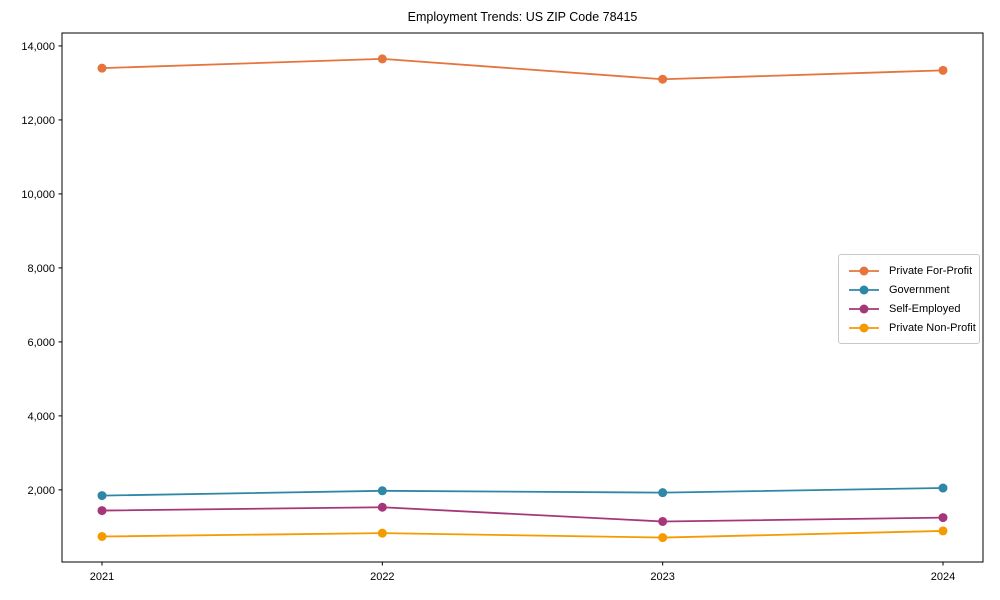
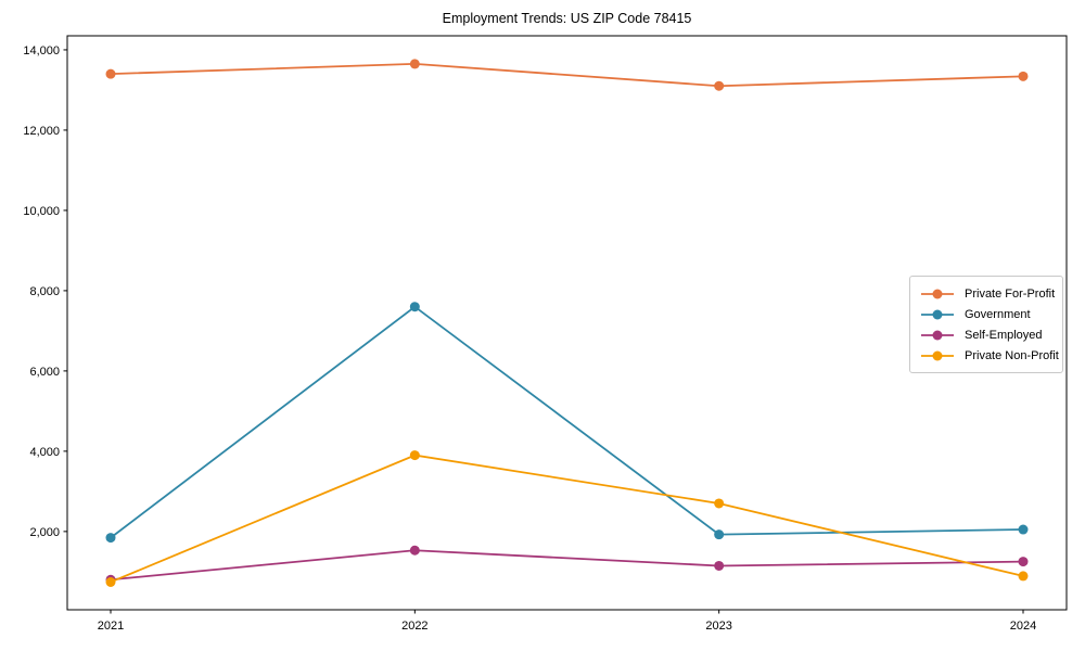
Self-Employed/2021: 1400 -> 800
Government/2022: 2000 -> 7600
Private Non-Profit/2022: 800 -> 3900
Private Non-Profit/2023: 700 -> 2700
